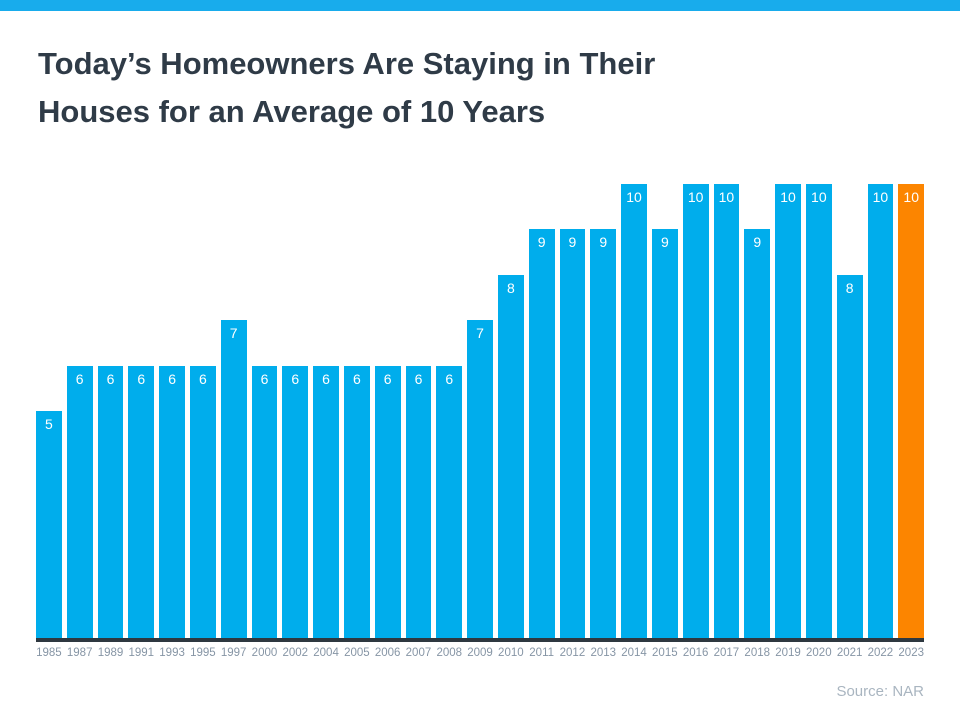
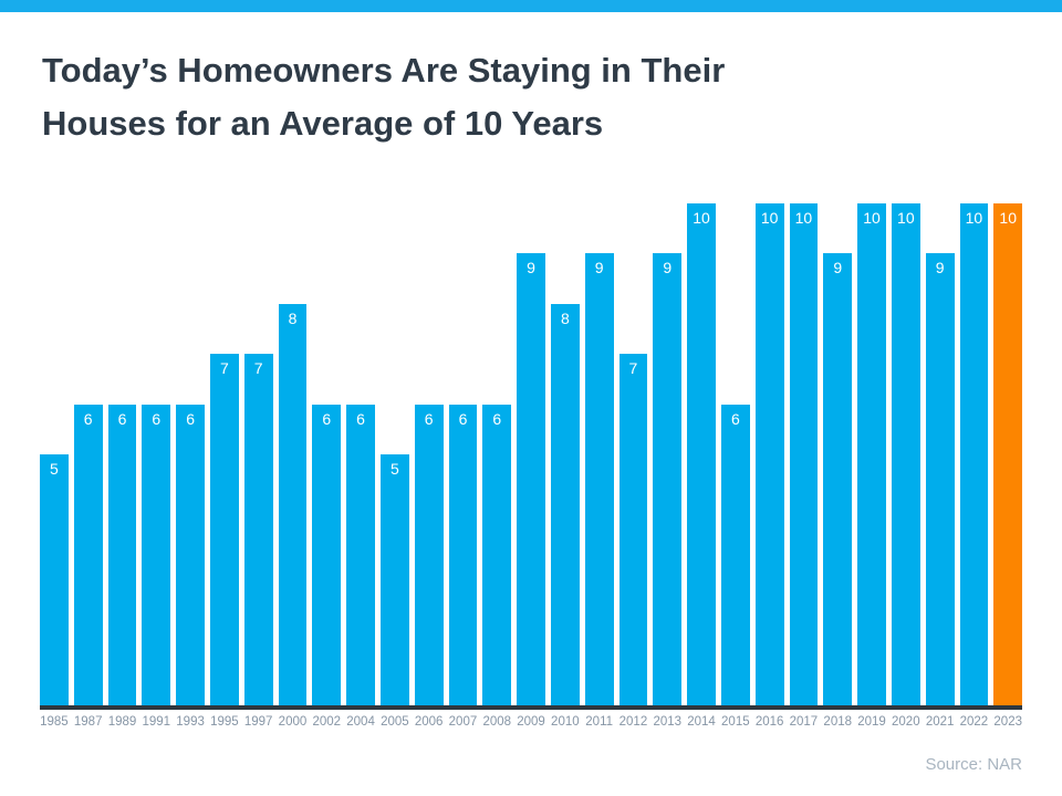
1995: 6 -> 7
2000: 6 -> 8
2005: 6 -> 5
2009: 7 -> 9
2012: 9 -> 7
2015: 9 -> 6
2021: 8 -> 9
